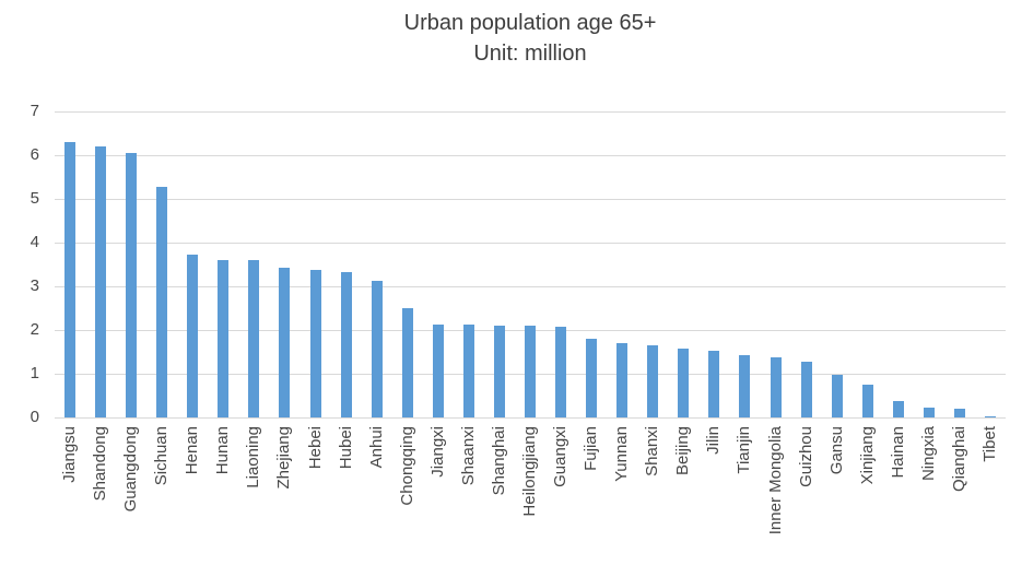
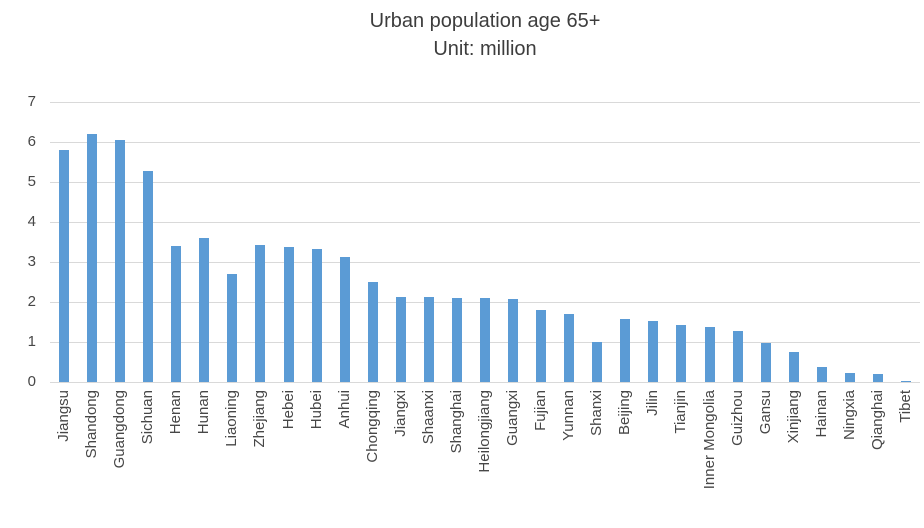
Jiangsu: 6.3 -> 5.8
Henan: 3.7 -> 3.4
Liaoning: 3.6 -> 2.7
Shanxi: 1.6 -> 1.0
